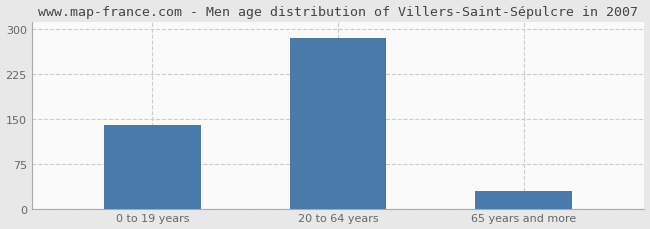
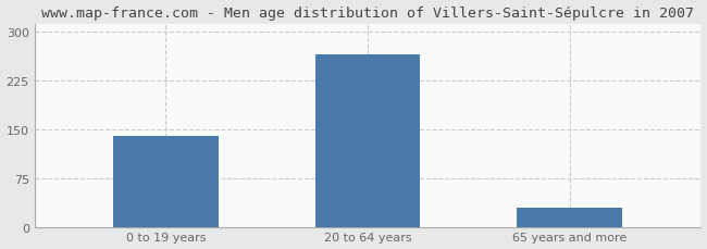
20 to 64 years: 284 -> 265
